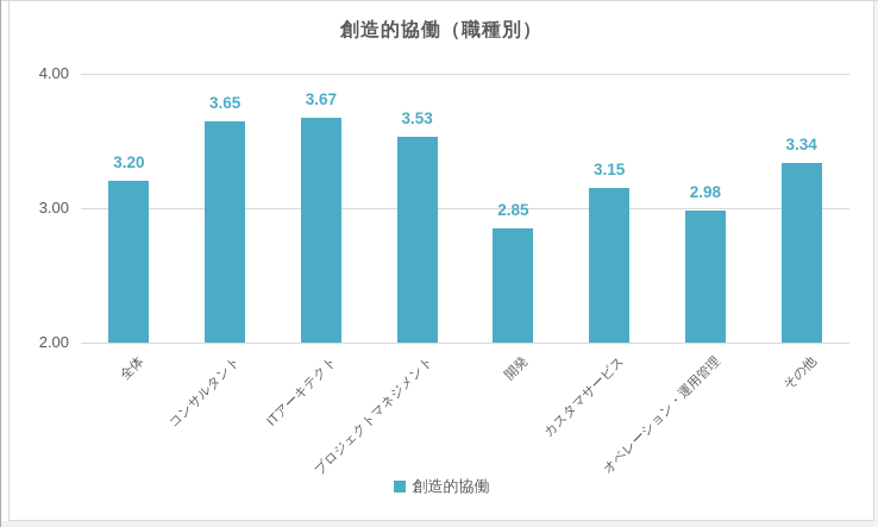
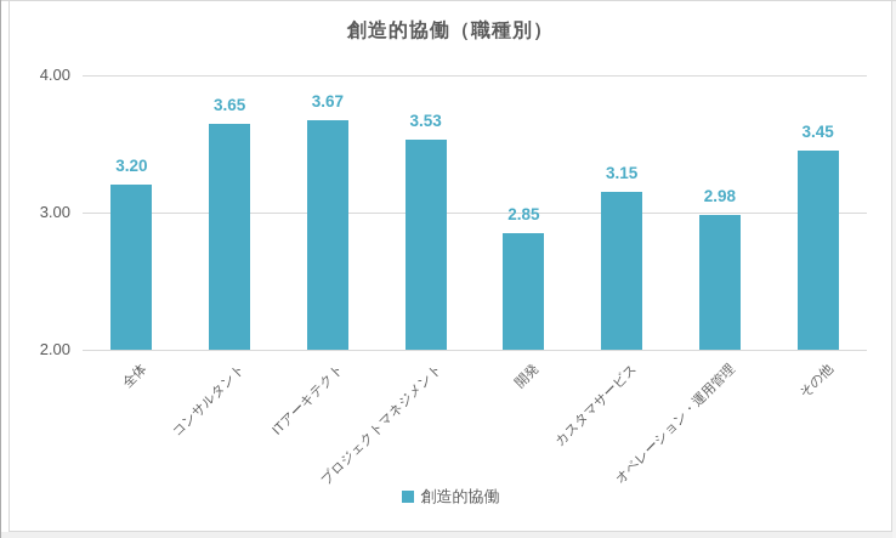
その他: 3.34 -> 3.45
